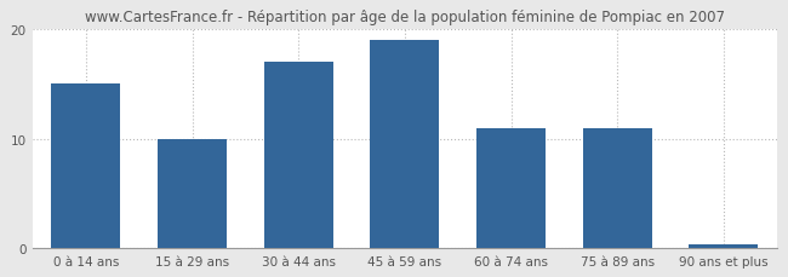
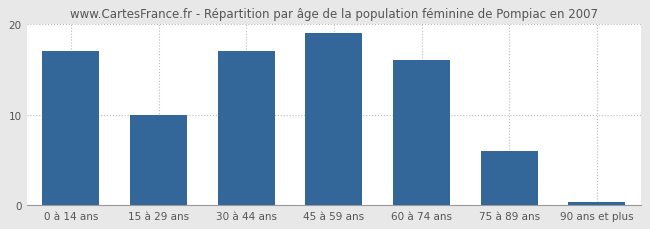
0 à 14 ans: 15.0 -> 17.0
60 à 74 ans: 11.0 -> 16.0
75 à 89 ans: 11.0 -> 6.0
